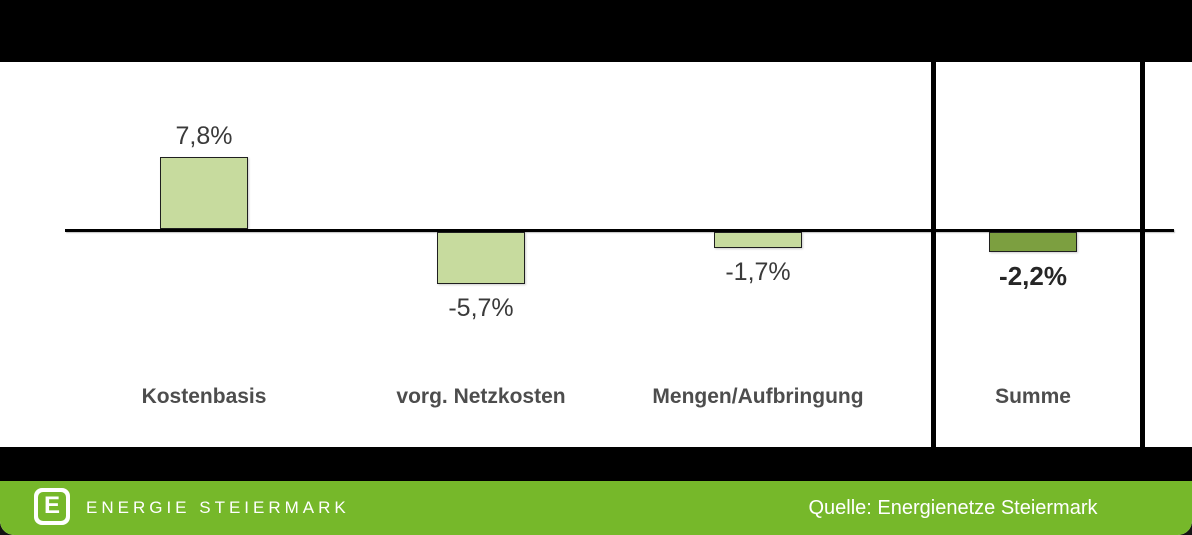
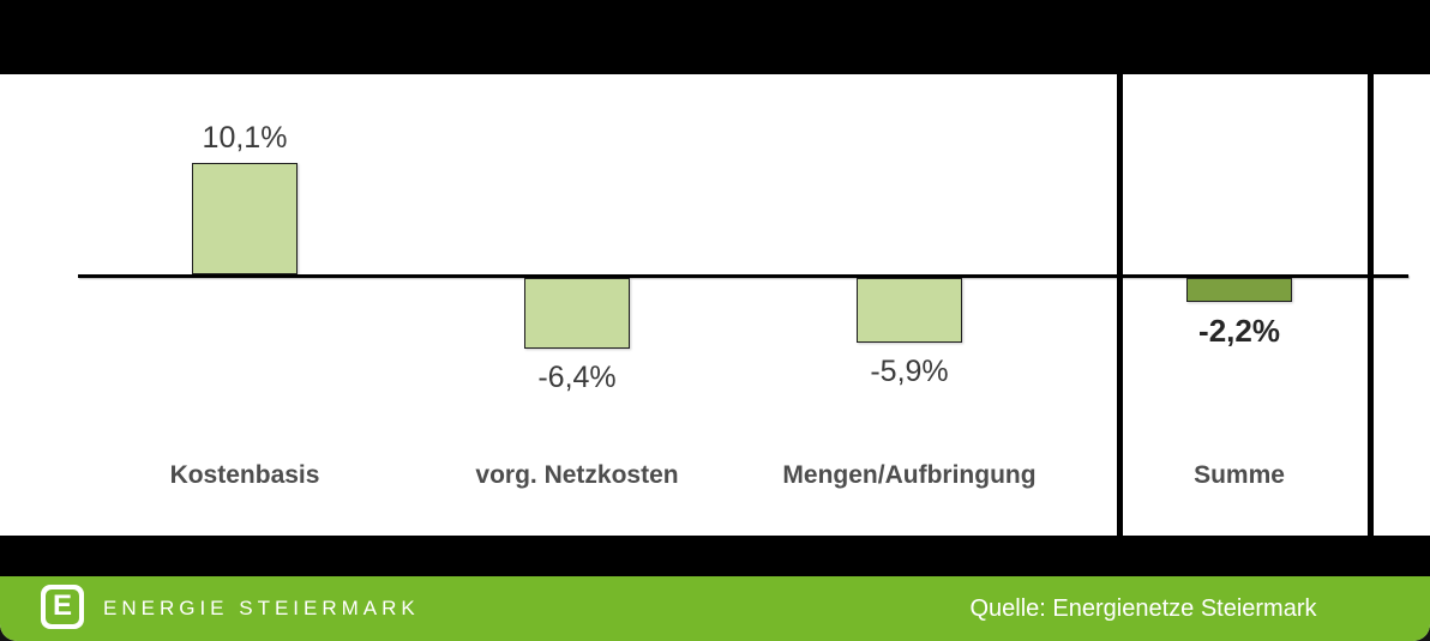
Kostenbasis: 7,8% -> 10,1%
vorg. Netzkosten: -5,7% -> -6,4%
Mengen/Aufbringung: -1,7% -> -5,9%
